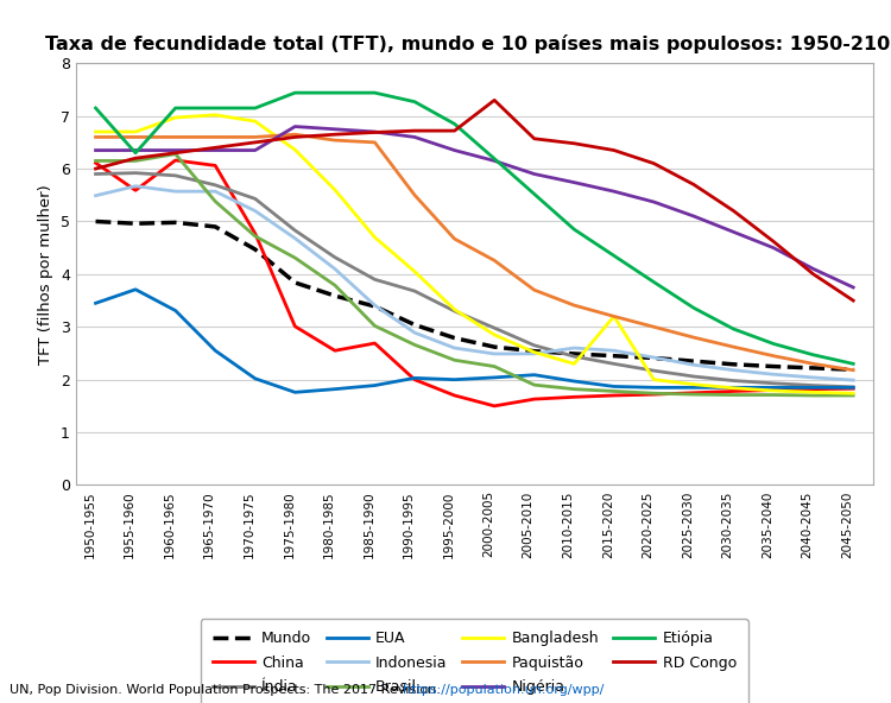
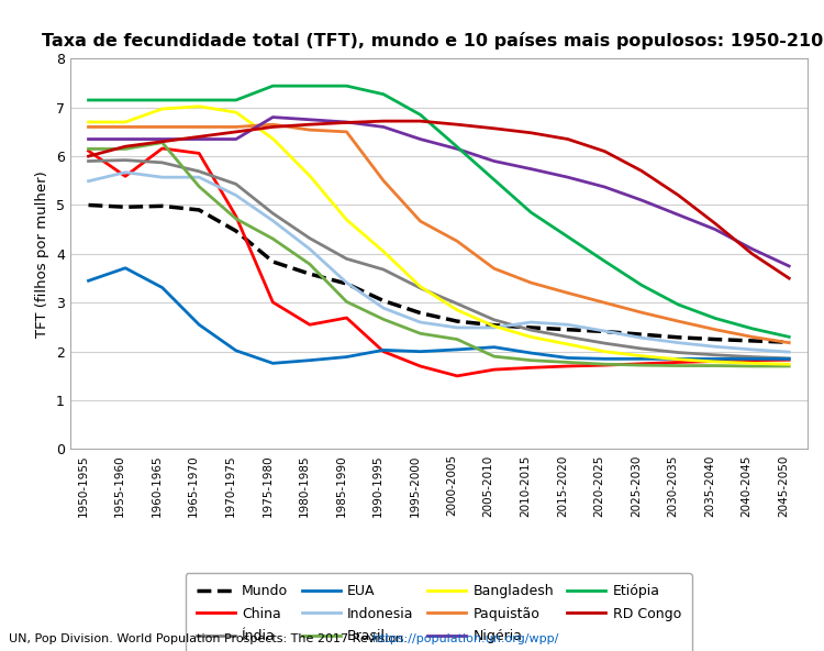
Etiópia/1955-1960: 6.30 -> 7.15
RD Congo/2000-2005: 7.30 -> 6.65
Bangladesh/2015-2020: 3.20 -> 2.15
